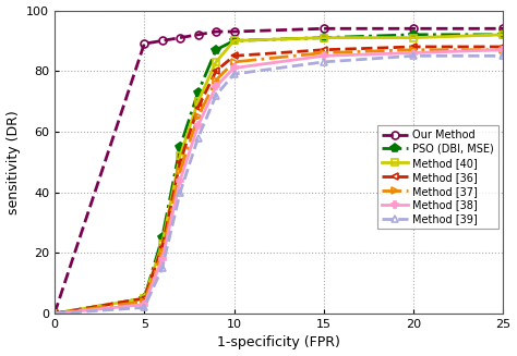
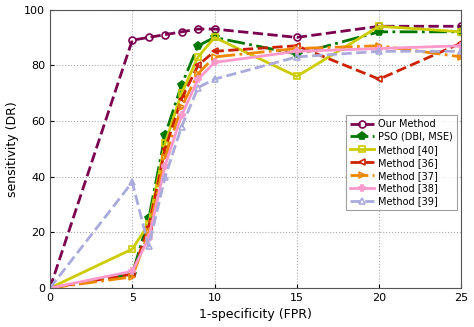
Method [40]/5: 5 -> 14
Method [38]/5: 3 -> 6
Method [39]/5: 2 -> 38
Method [39]/10: 79 -> 75
Our Method/15: 94 -> 90
PSO (DBI, MSE)/15: 91 -> 84
Method [40]/15: 91 -> 76
Method [40]/20: 91 -> 94
Method [36]/20: 88 -> 75
Method [37]/25: 87 -> 83
